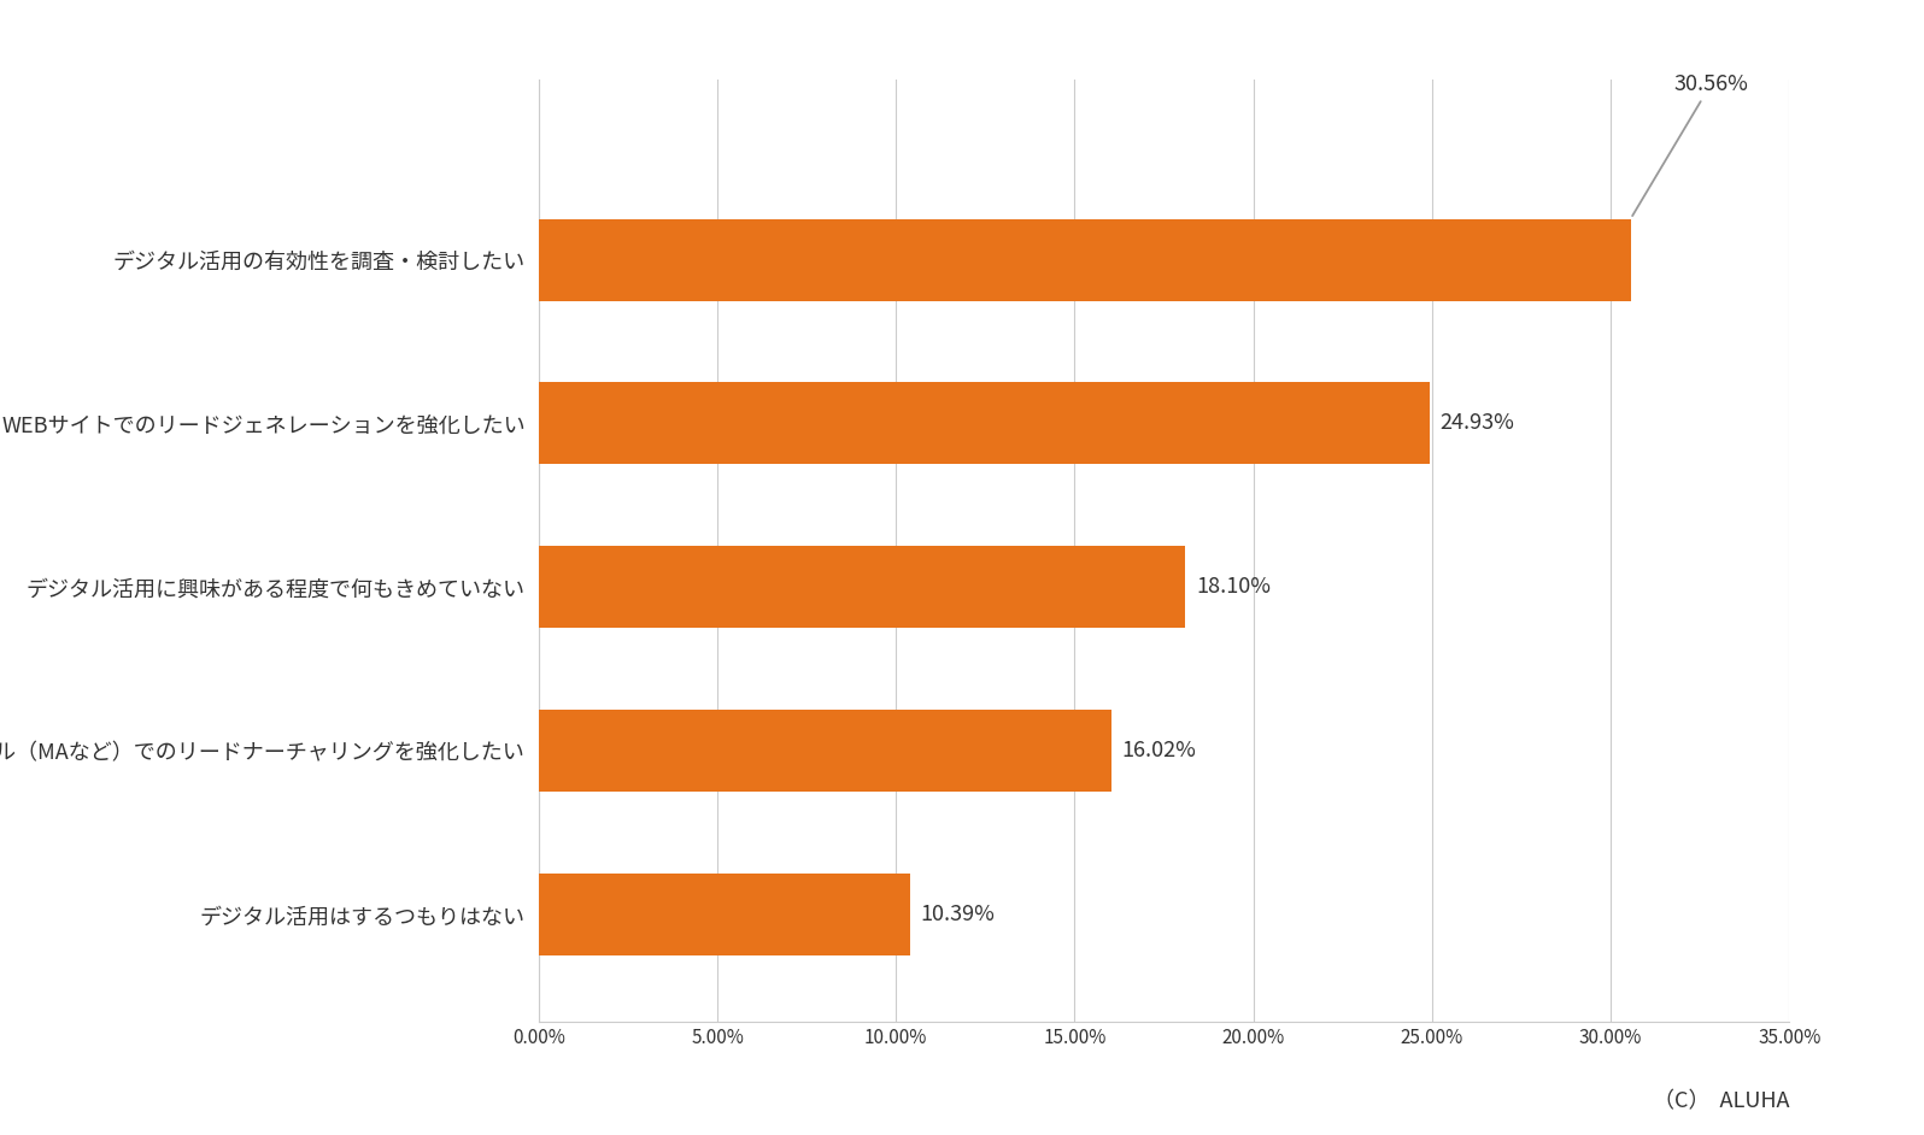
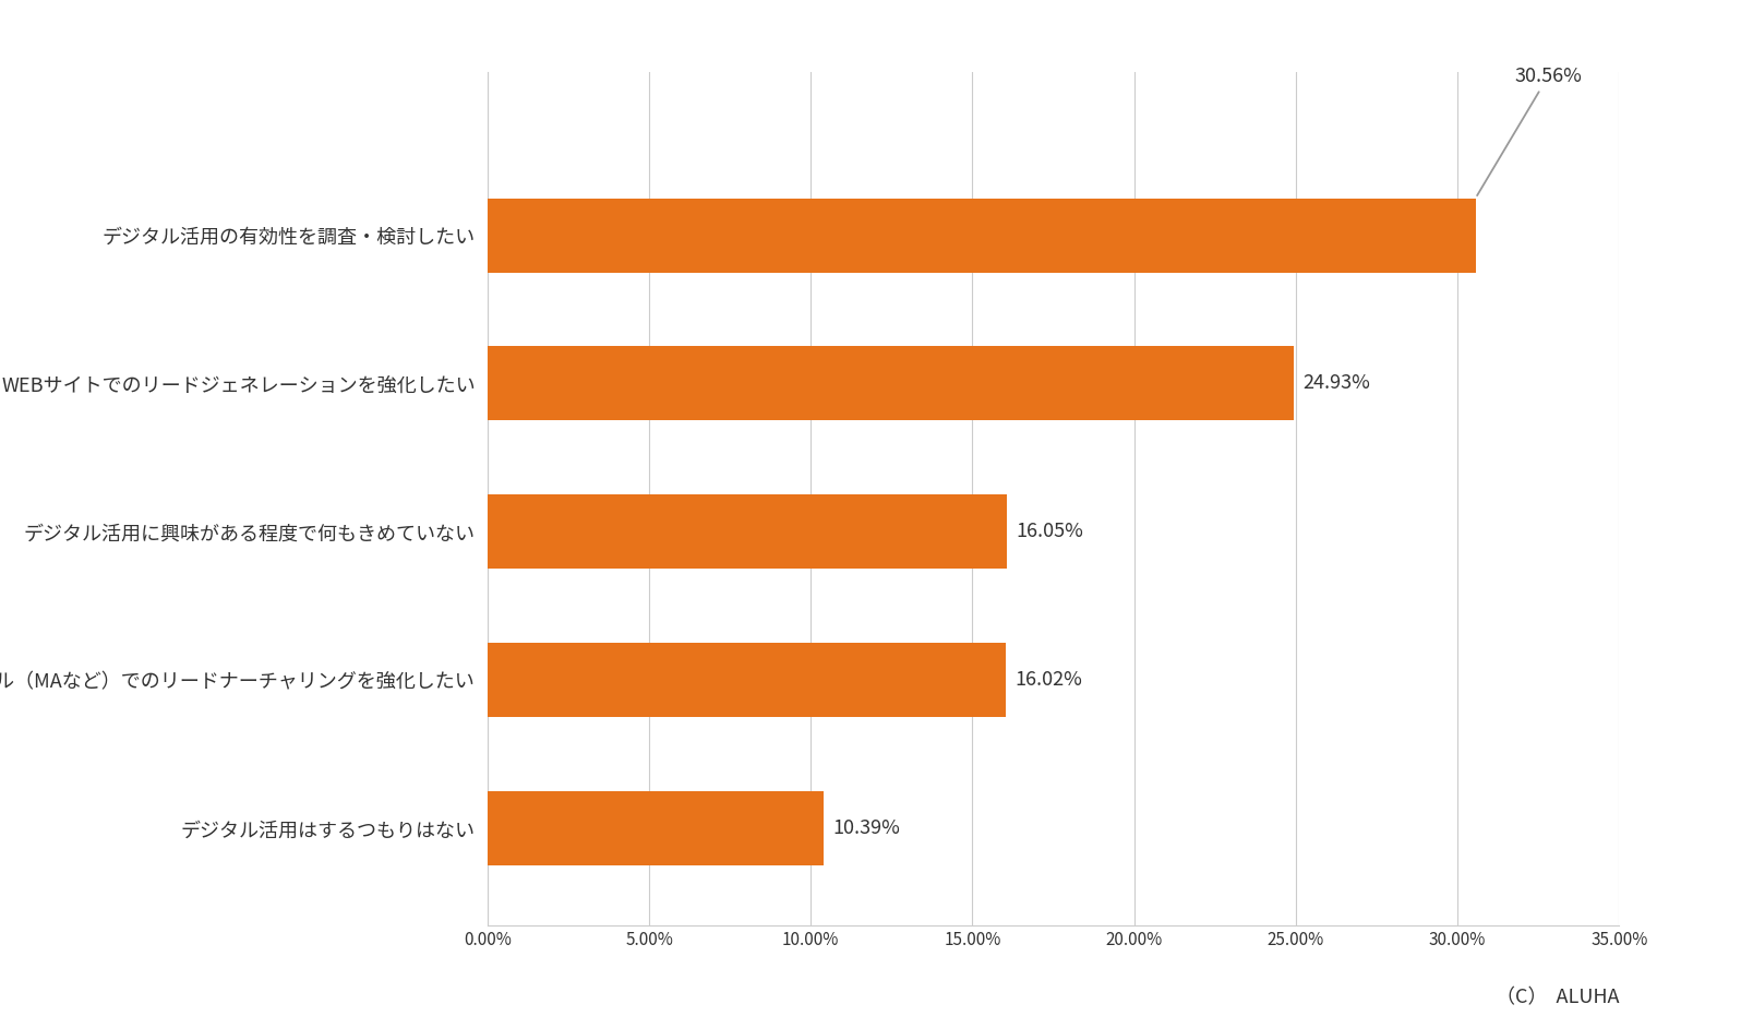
デジタル活用に興味がある程度で何もきめていない: 18.10% -> 16.05%
